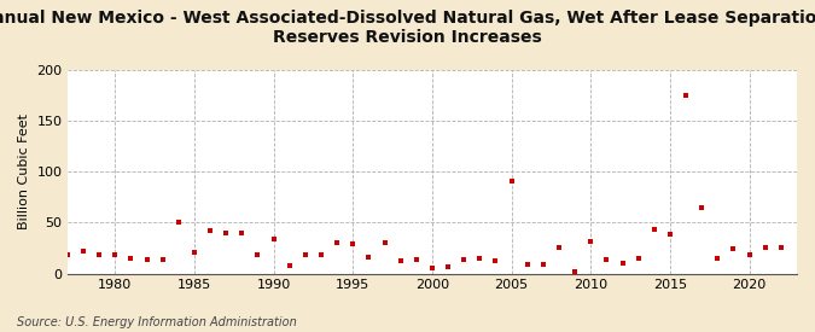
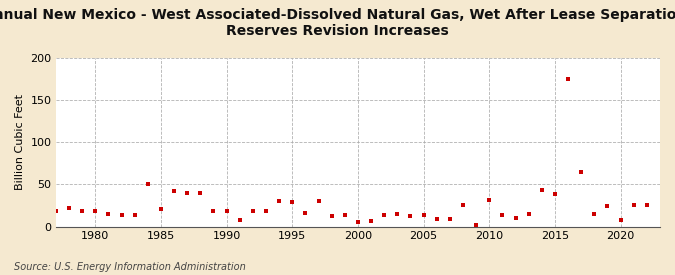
1990: 34 -> 18
2005: 90 -> 14
2020: 18 -> 8
